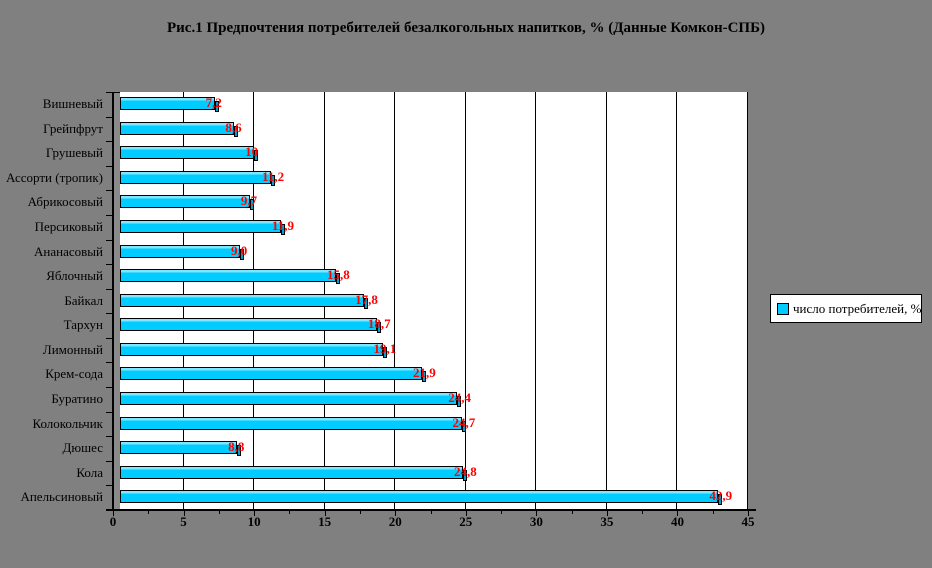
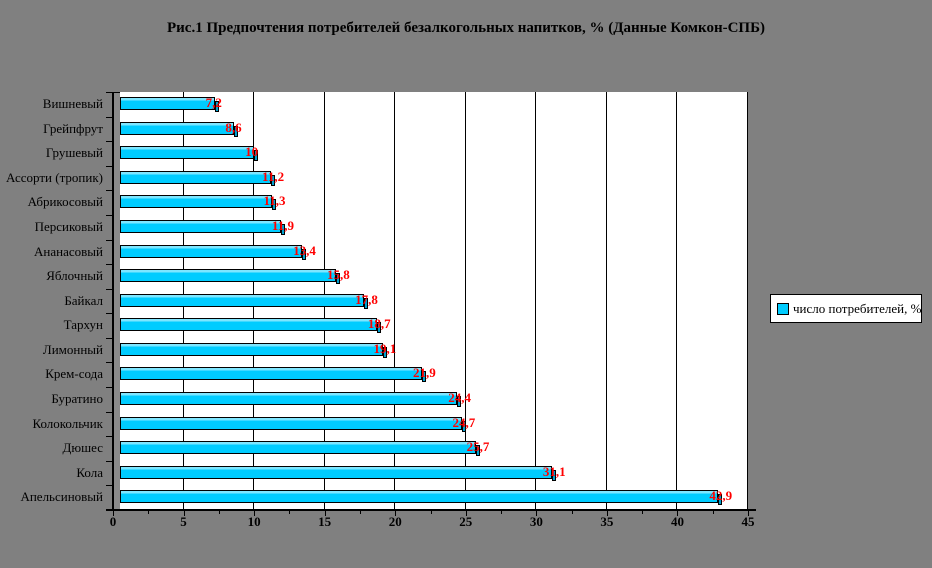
Абрикосовый: 9,7 -> 11,3
Ананасовый: 9,0 -> 13,4
Дюшес: 8,8 -> 25,7
Кола: 24,8 -> 31,1
